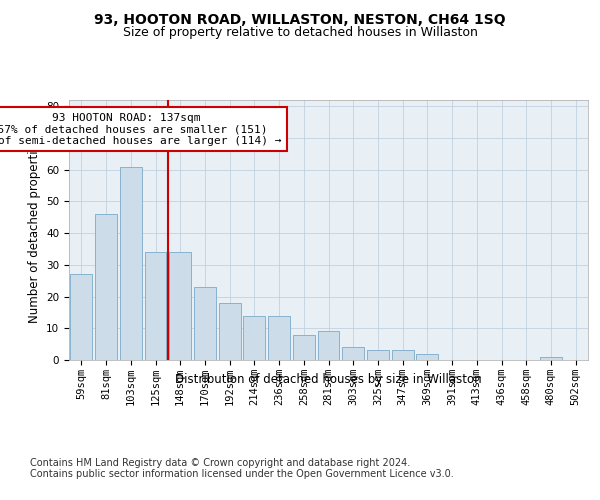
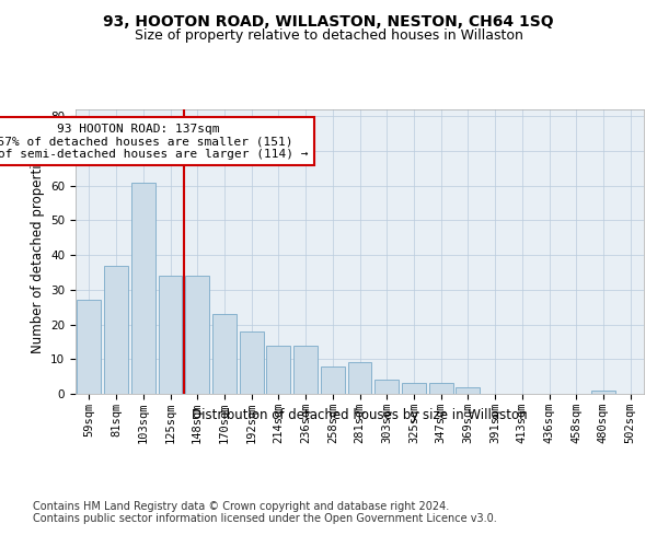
81sqm: 46 -> 37
